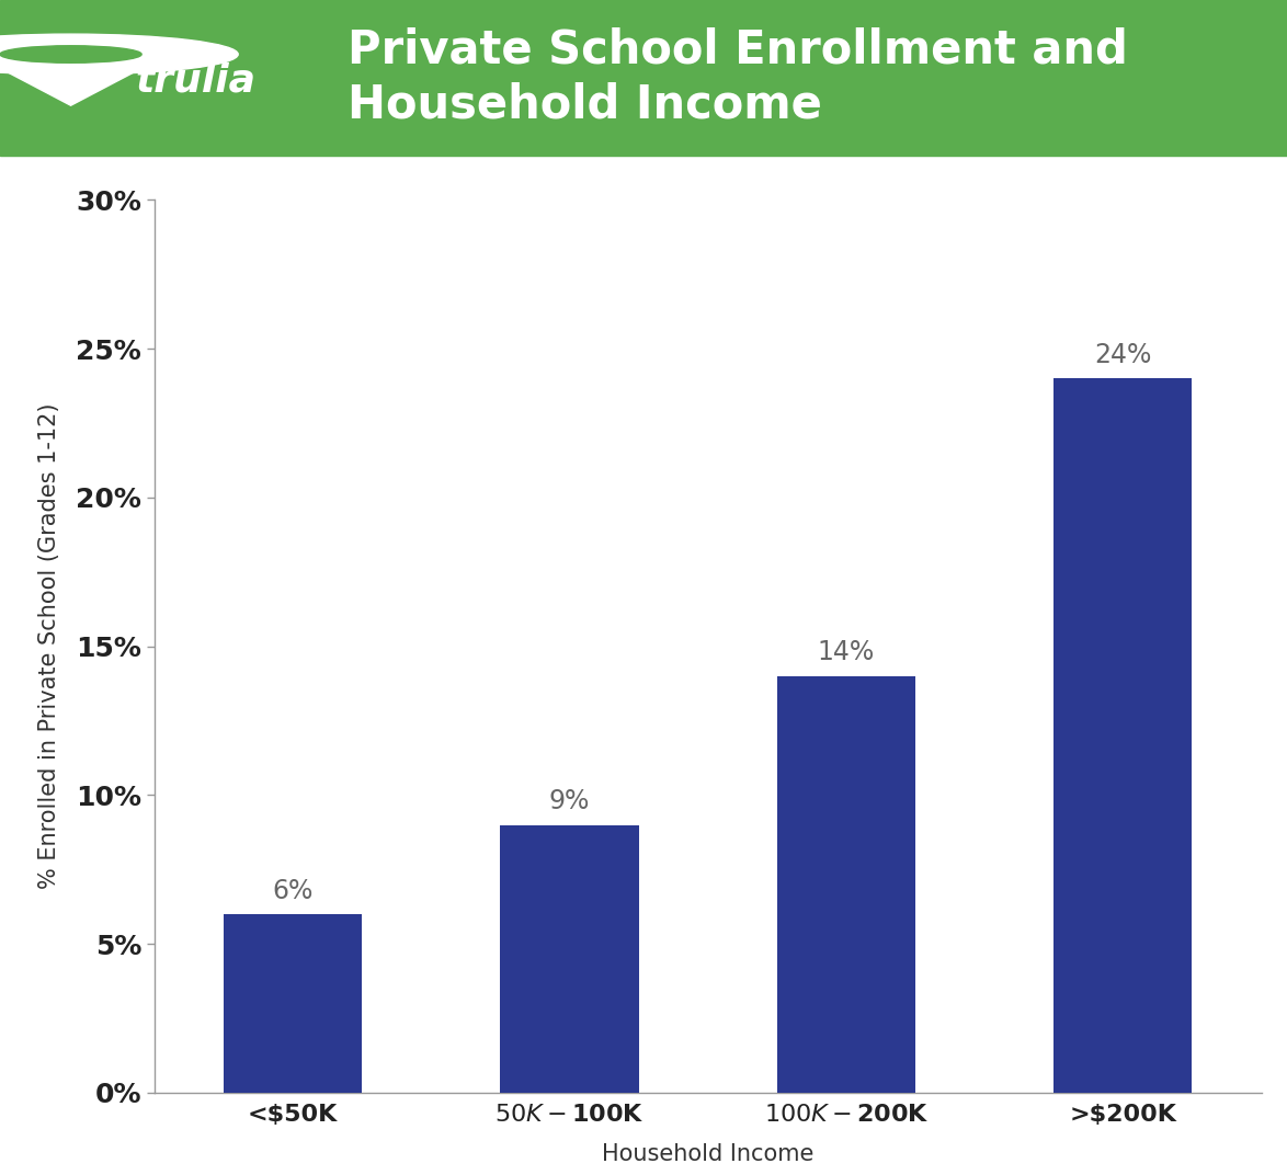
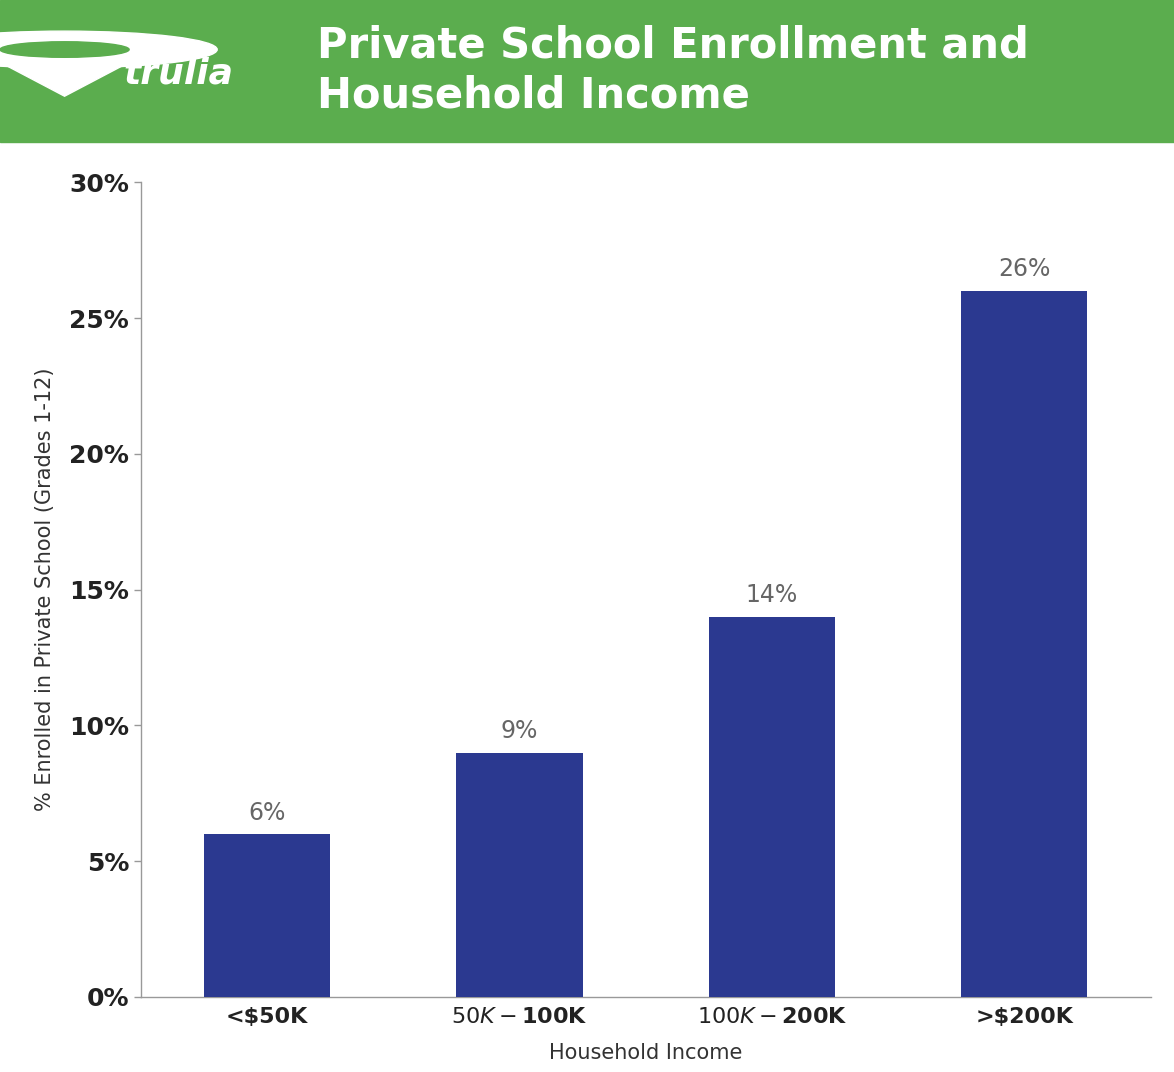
>$200K: 24% -> 26%
